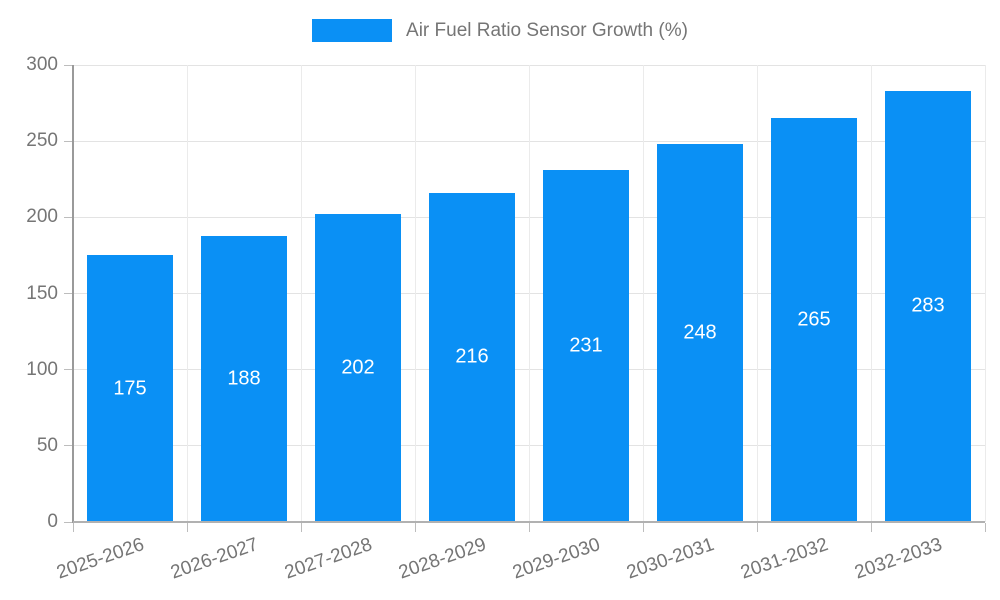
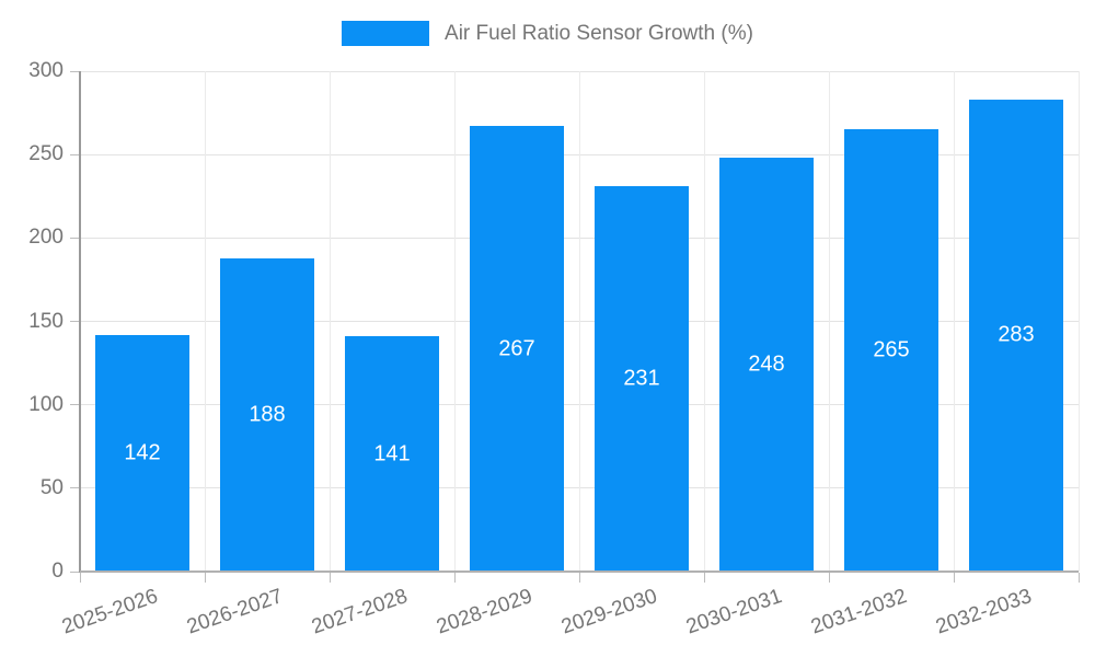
2025-2026: 175 -> 142
2027-2028: 202 -> 141
2028-2029: 216 -> 267
